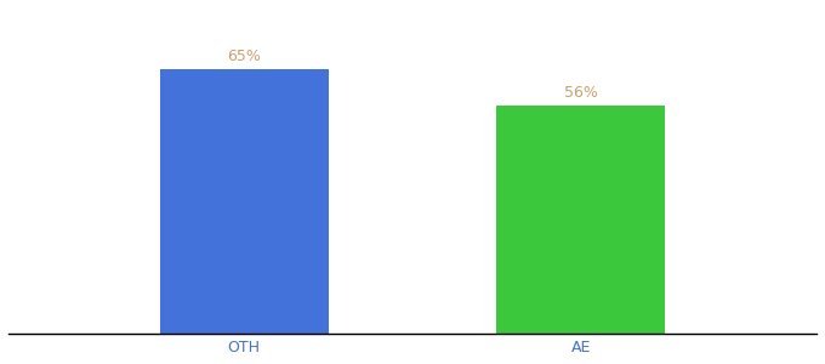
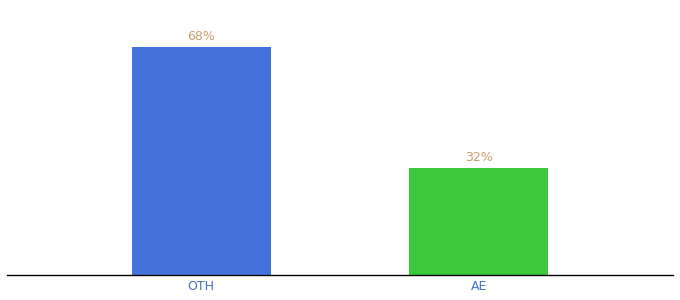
OTH: 65% -> 68%
AE: 56% -> 32%
